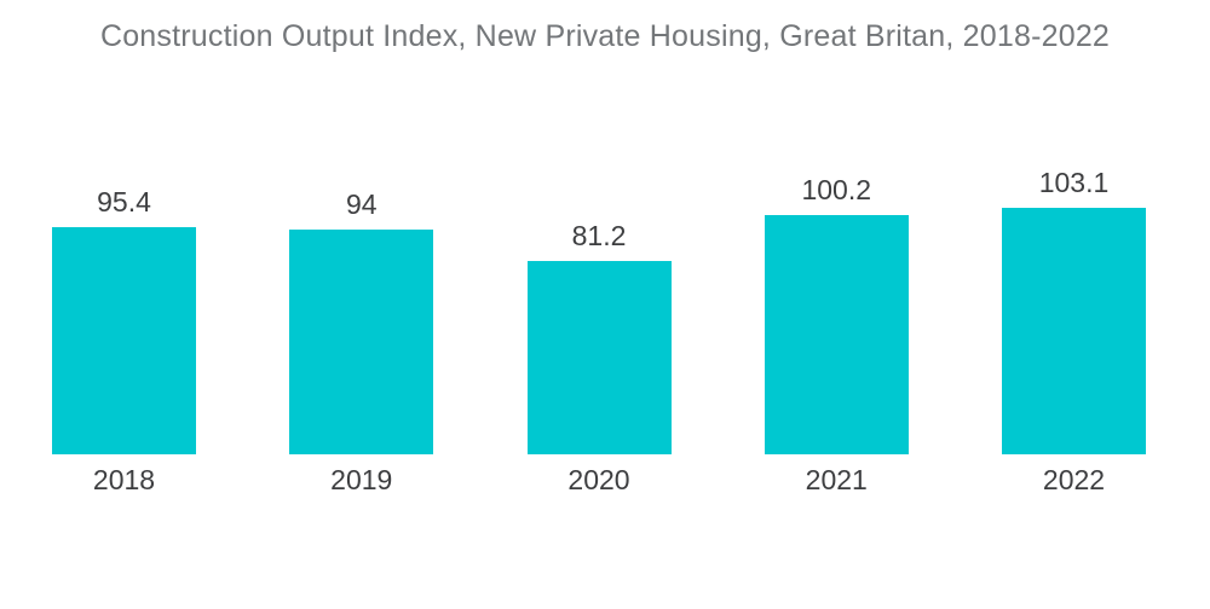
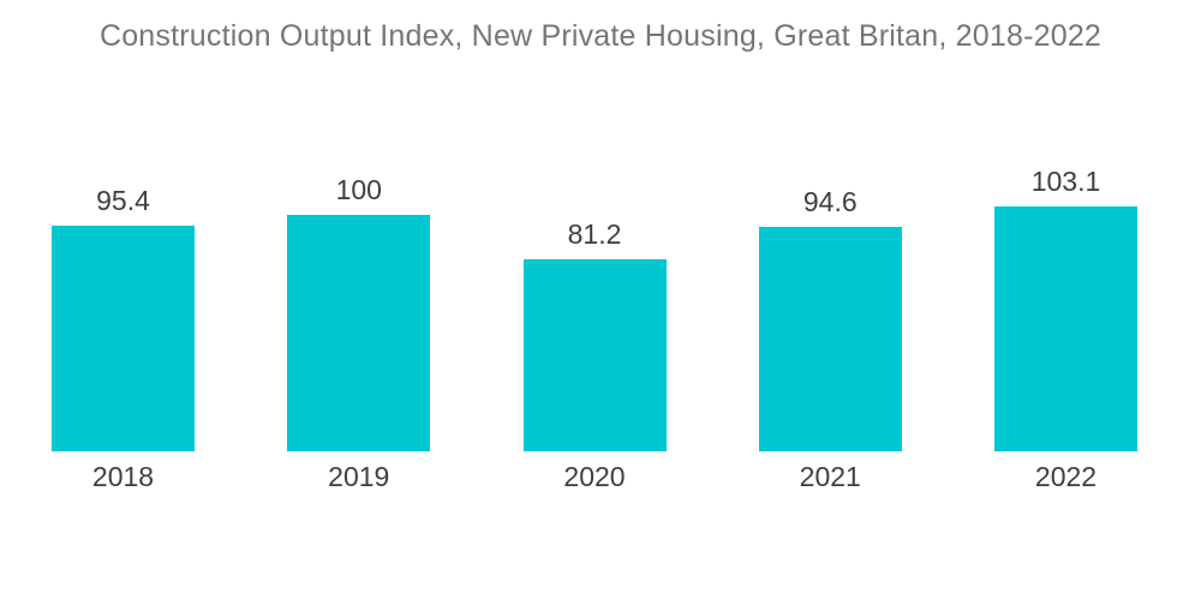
2019: 94 -> 100
2021: 100.2 -> 94.6
